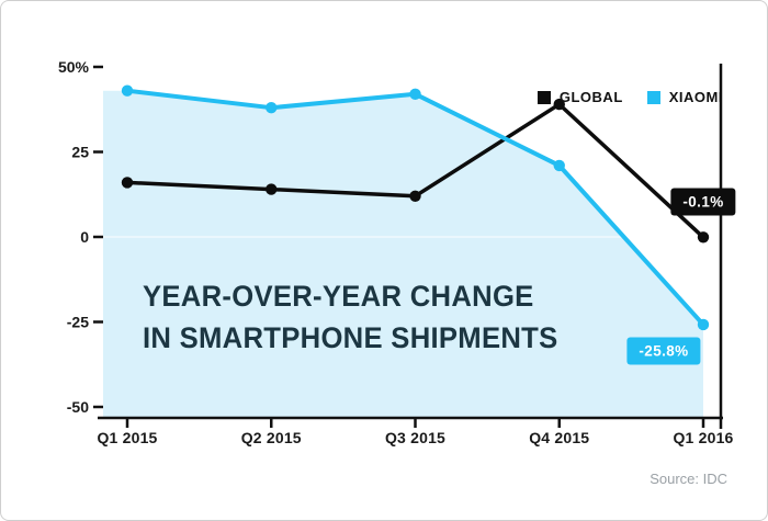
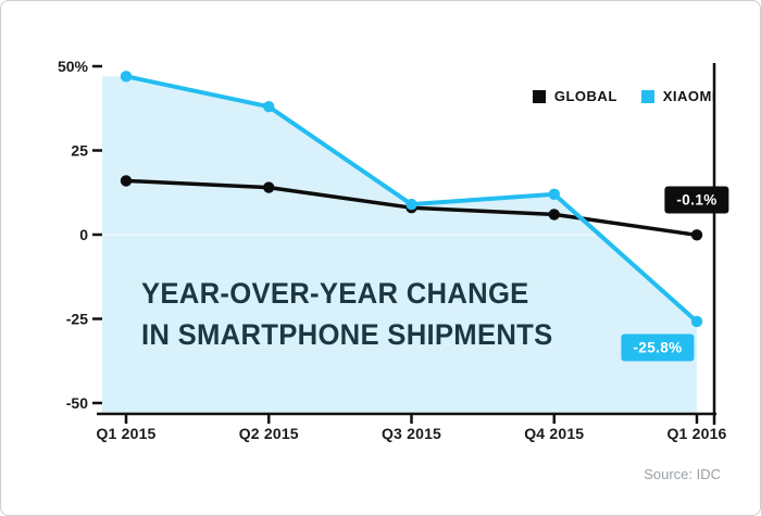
XIAOMI/Q1 2015: 43% -> 47%
GLOBAL/Q3 2015: 12% -> 8%
XIAOMI/Q3 2015: 42% -> 9%
GLOBAL/Q4 2015: 39% -> 6%
XIAOMI/Q4 2015: 21% -> 12%
